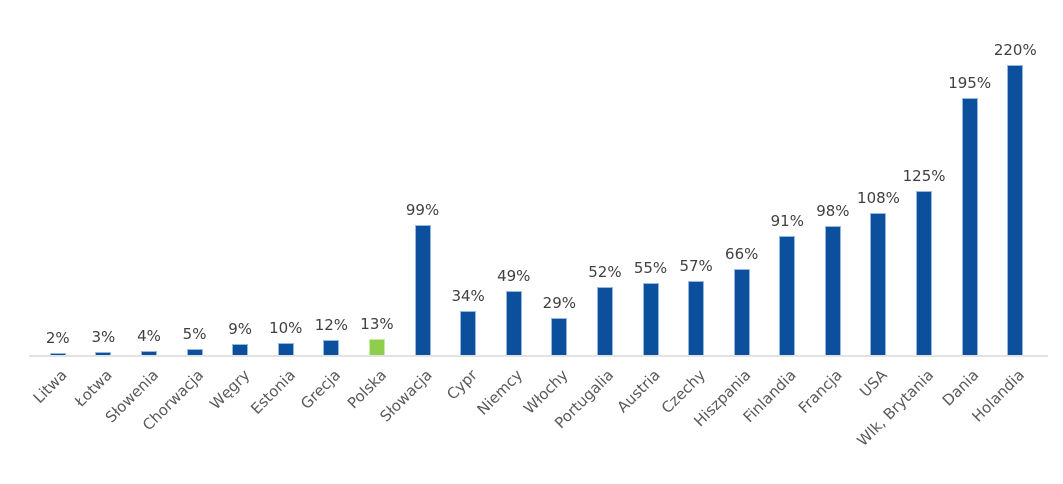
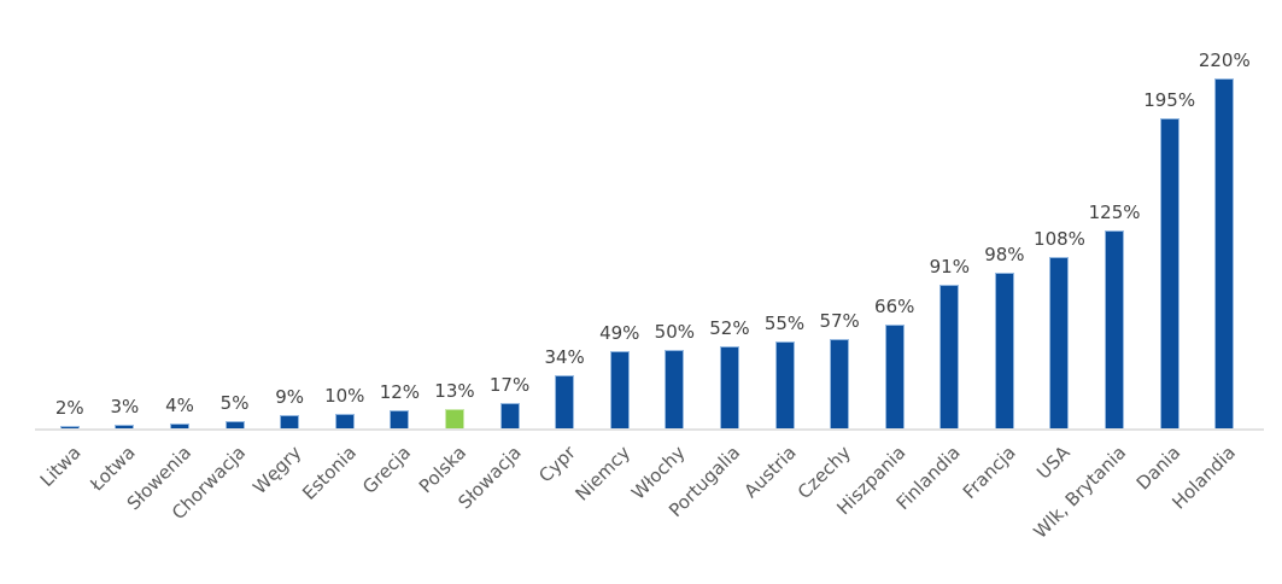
Słowacja: 99% -> 17%
Włochy: 29% -> 50%
